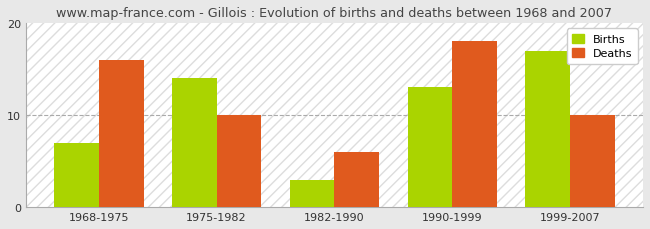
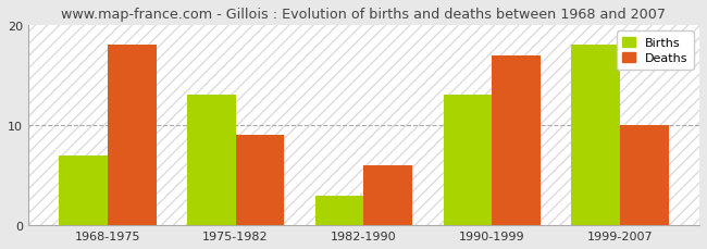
Deaths/1968-1975: 16 -> 18
Births/1975-1982: 14 -> 13
Deaths/1975-1982: 10 -> 9
Deaths/1990-1999: 18 -> 17
Births/1999-2007: 17 -> 18
